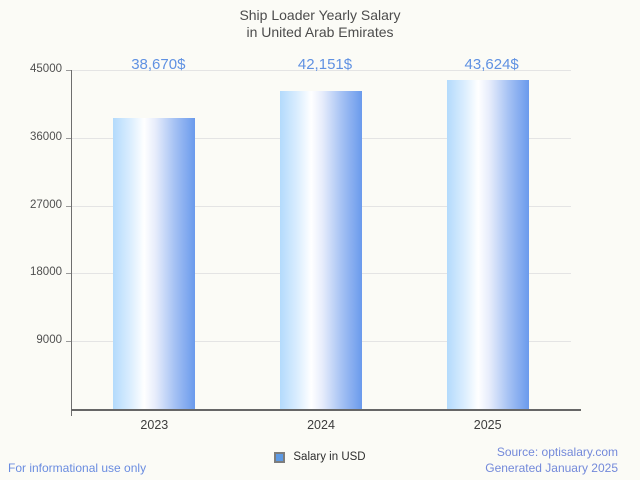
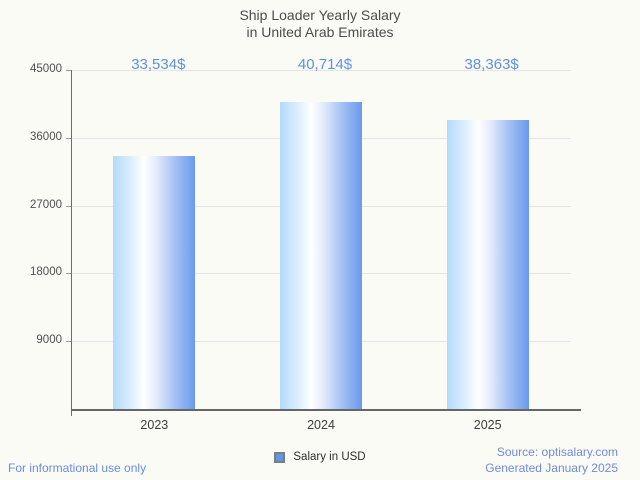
2023: 38,670 -> 33,534
2024: 42,151 -> 40,714
2025: 43,624 -> 38,363
